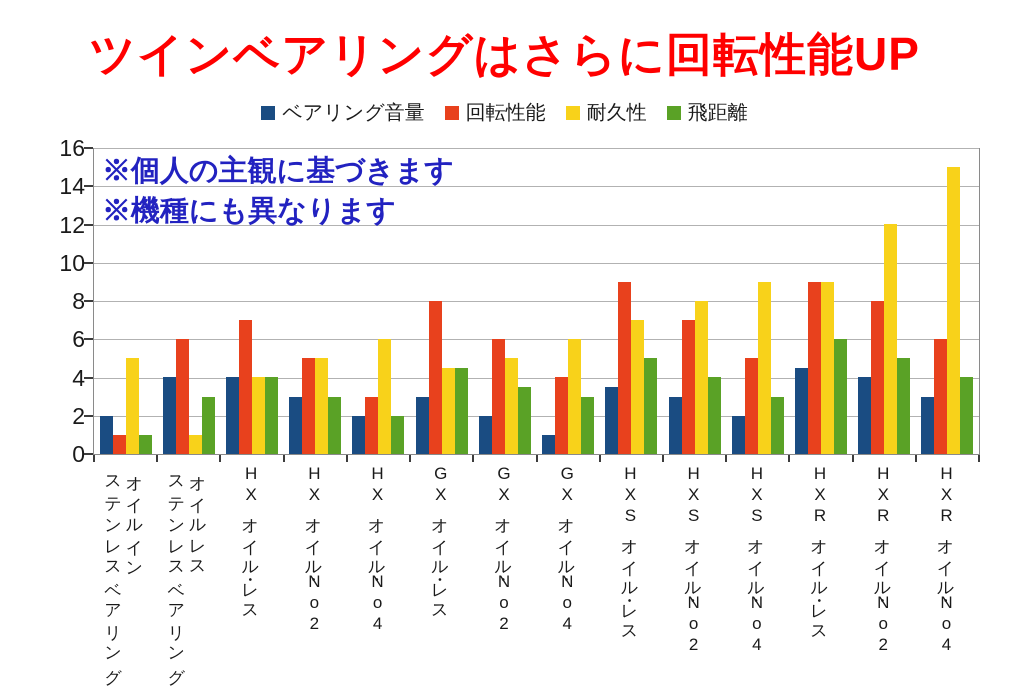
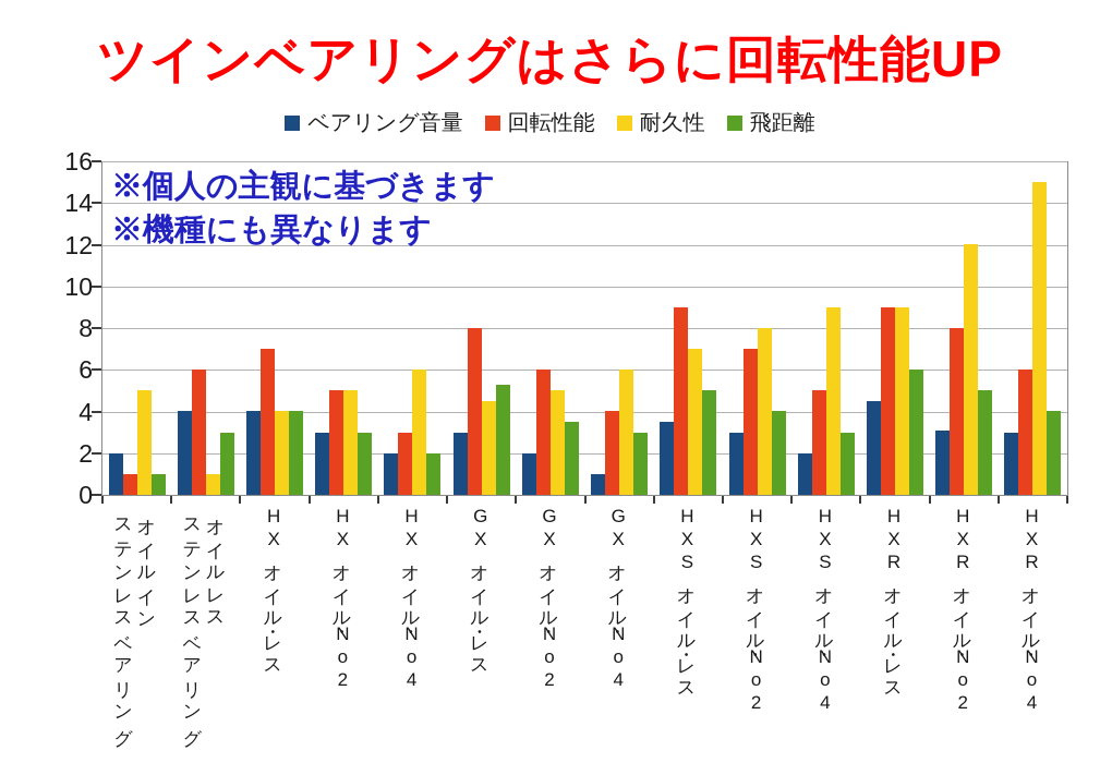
飛距離/GXオイル・レス: 4.5 -> 5.3
ベアリング音量/HXRオイル・No2: 4.0 -> 3.1
